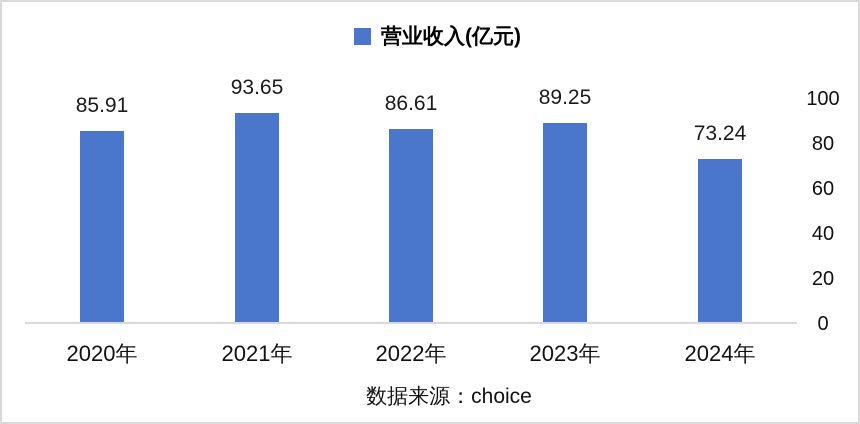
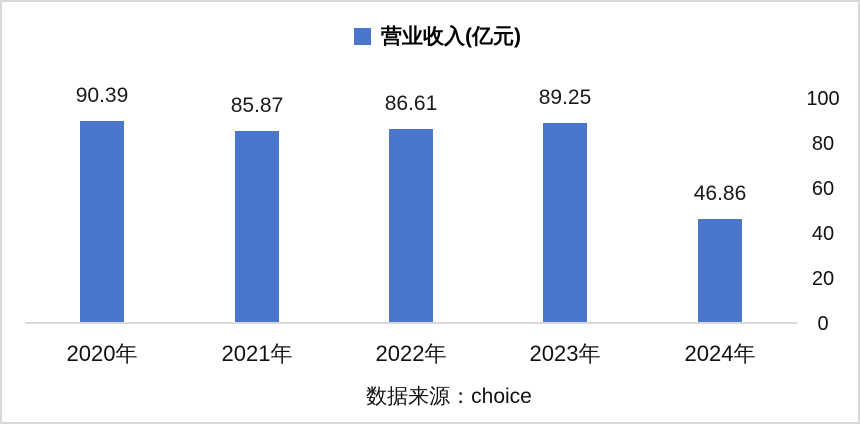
2020年: 85.91 -> 90.39
2021年: 93.65 -> 85.87
2024年: 73.24 -> 46.86
